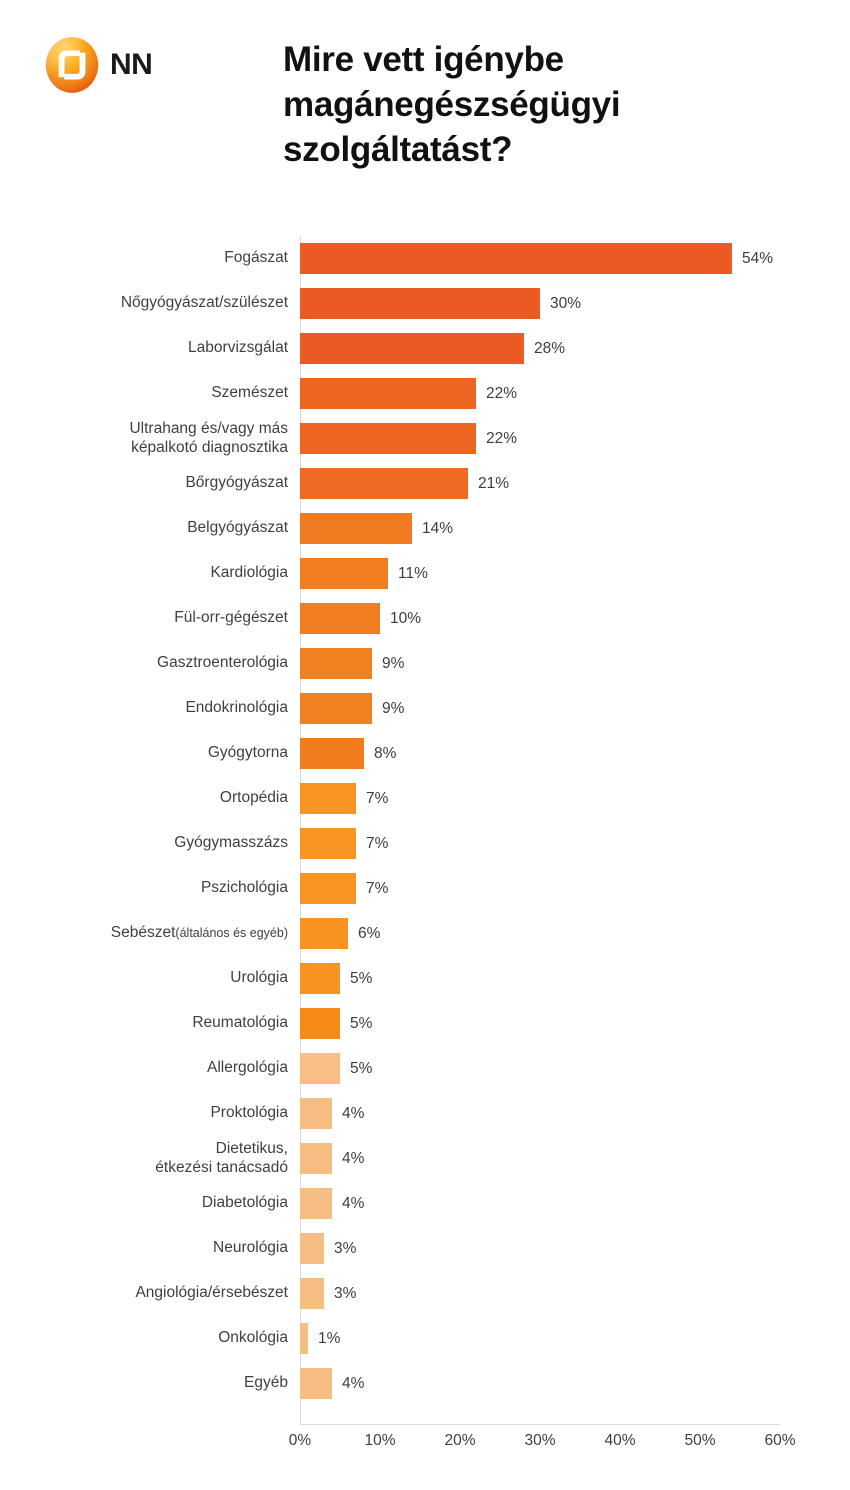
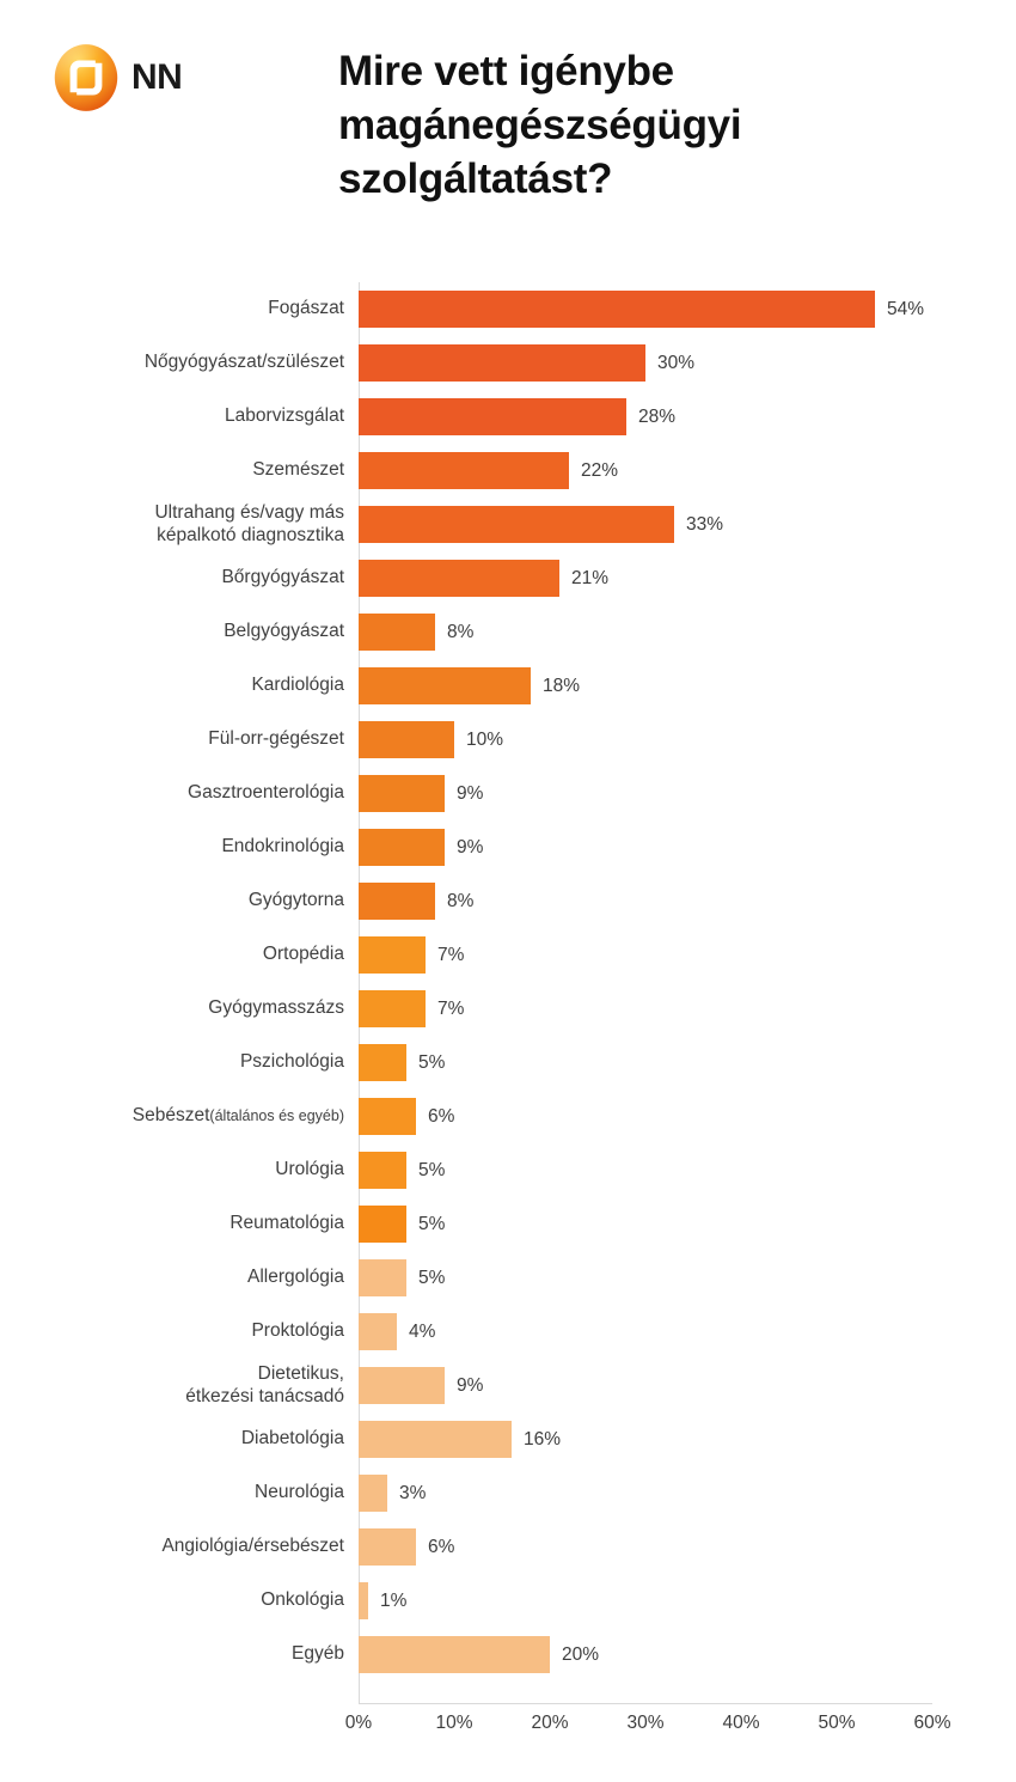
Ultrahang és/vagy más képalkotó diagnosztika: 22% -> 33%
Belgyógyászat: 14% -> 8%
Kardiológia: 11% -> 18%
Pszichológia: 7% -> 5%
Dietetikus, étkezési tanácsadó: 4% -> 9%
Diabetológia: 4% -> 16%
Angiológia/érsebészet: 3% -> 6%
Egyéb: 4% -> 20%
